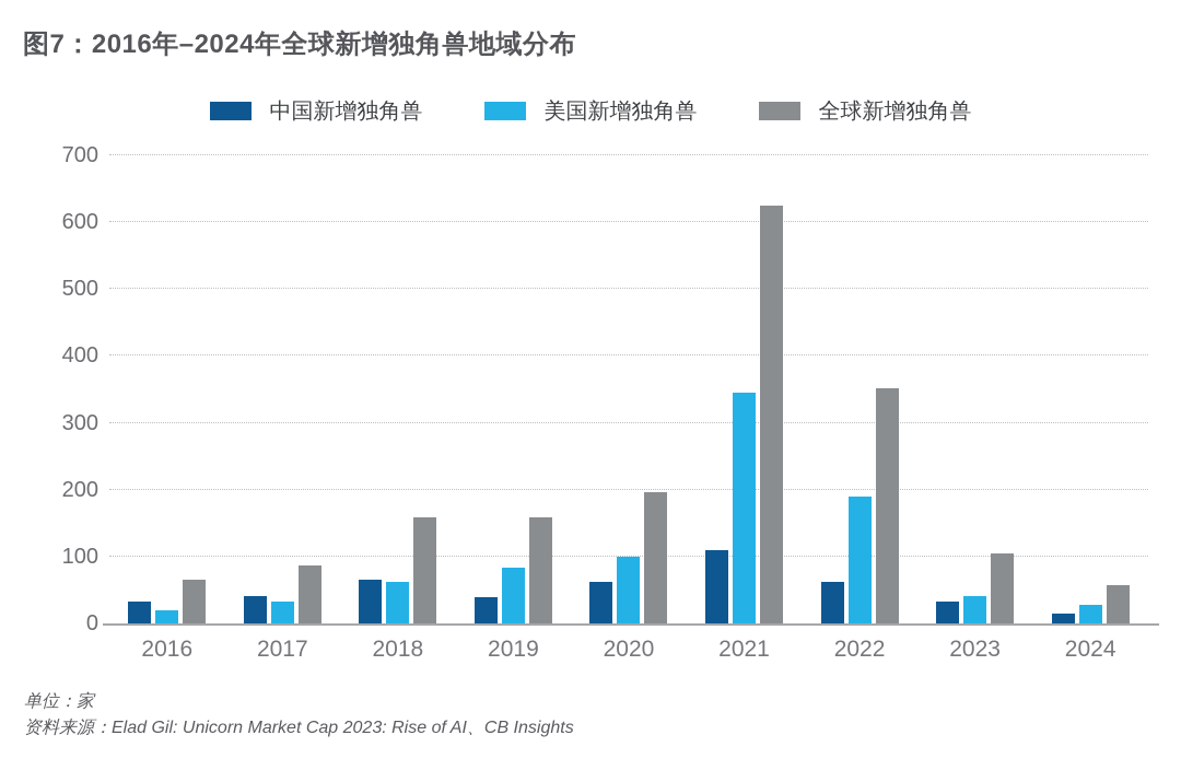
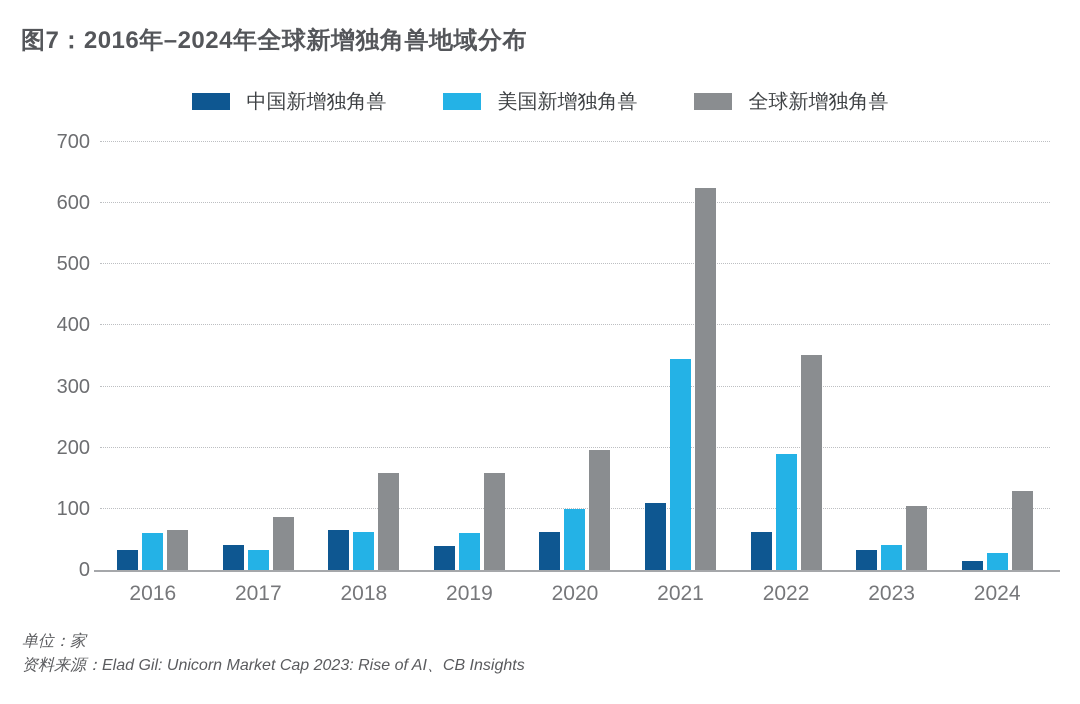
美国新增独角兽/2016: 20 -> 60
美国新增独角兽/2019: 80 -> 60
全球新增独角兽/2024: 60 -> 130
